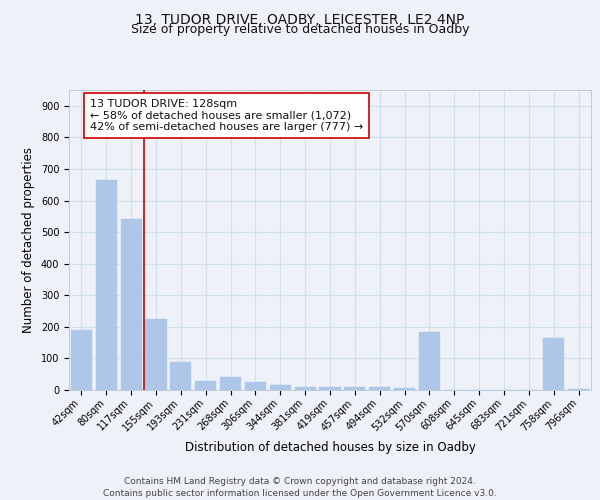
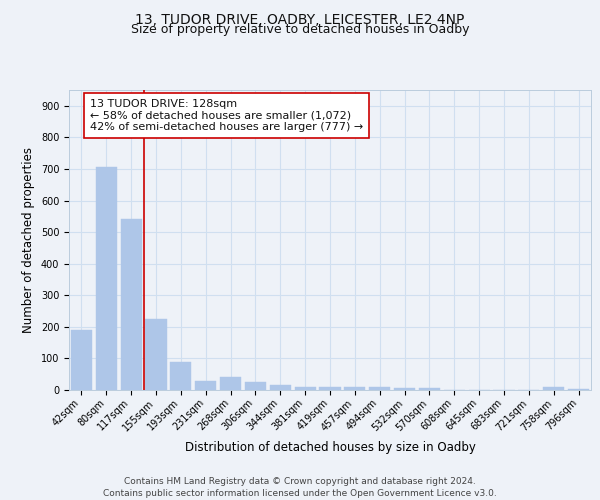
80sqm: 665 -> 705
570sqm: 185 -> 5
758sqm: 165 -> 8
